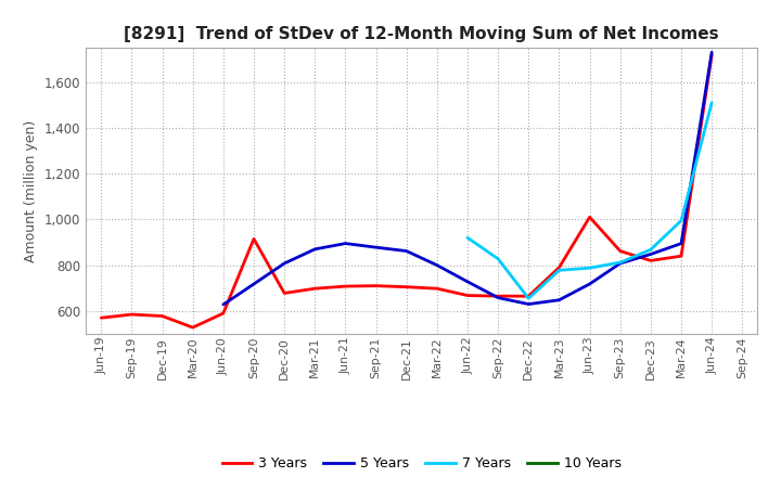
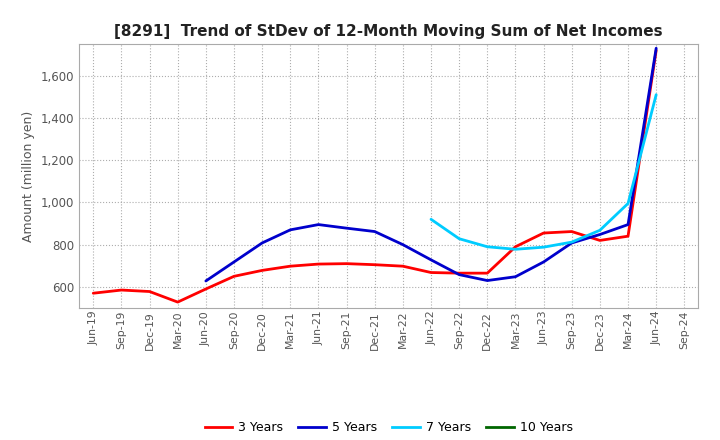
3 Years/Sep-20: 915 -> 650
7 Years/Dec-22: 655 -> 790
3 Years/Jun-23: 1,010 -> 855
